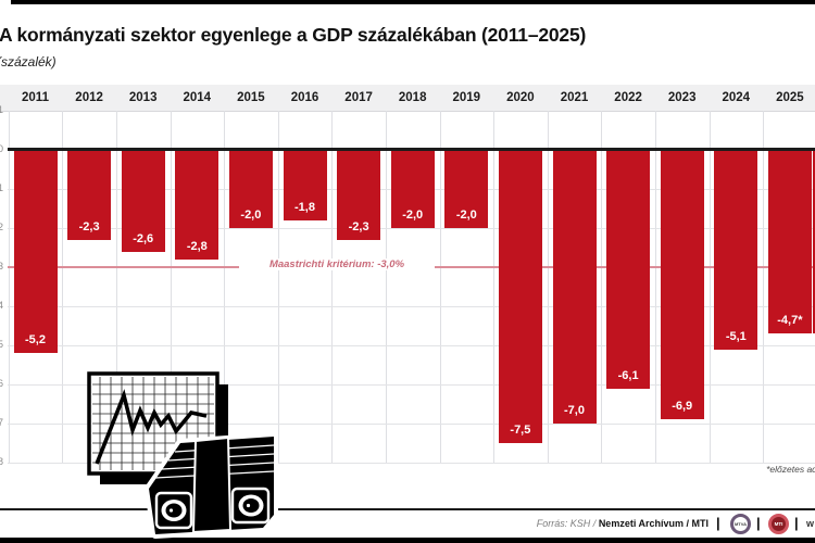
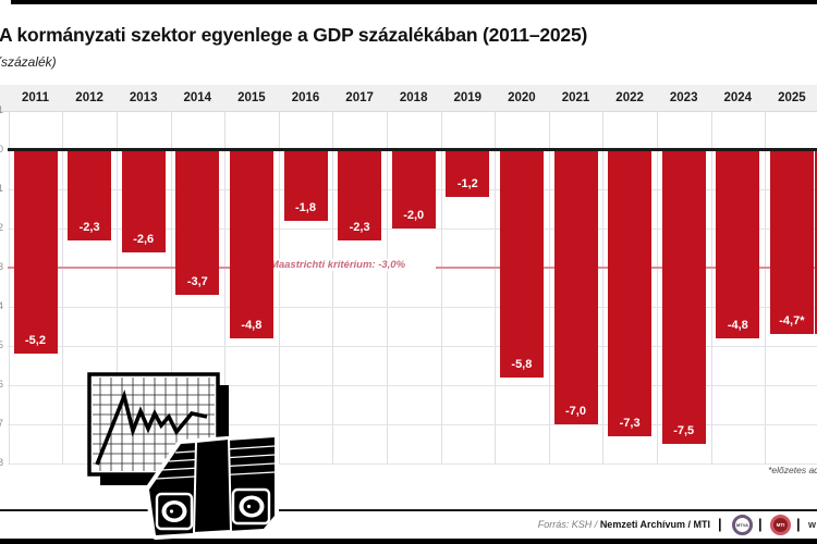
2014: -2,8 -> -3,7
2015: -2,0 -> -4,8
2019: -2,0 -> -1,2
2020: -7,5 -> -5,8
2022: -6,1 -> -7,3
2023: -6,9 -> -7,5
2024: -5,1 -> -4,8
